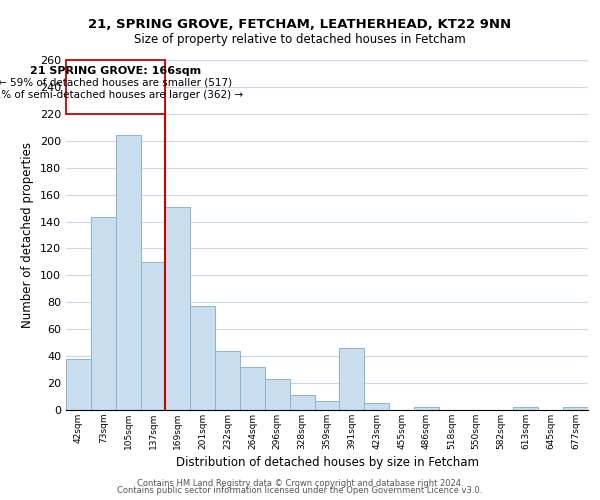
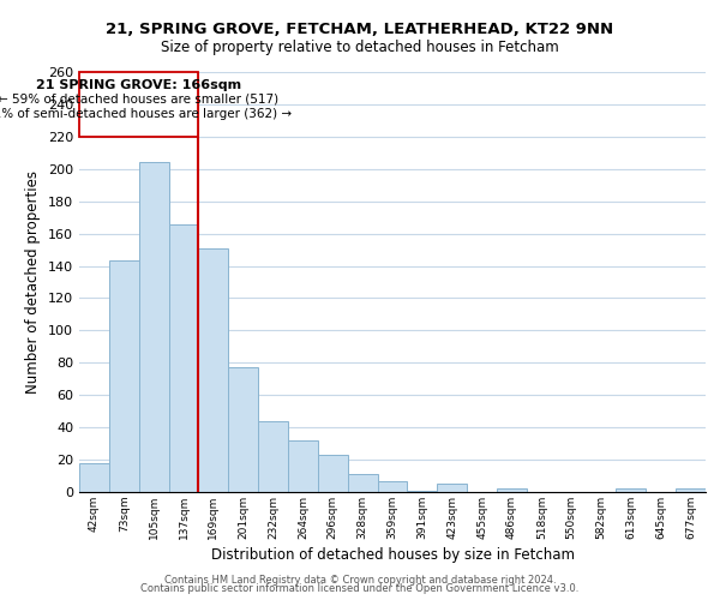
42sqm: 38 -> 18
137sqm: 110 -> 166
391sqm: 46 -> 1
